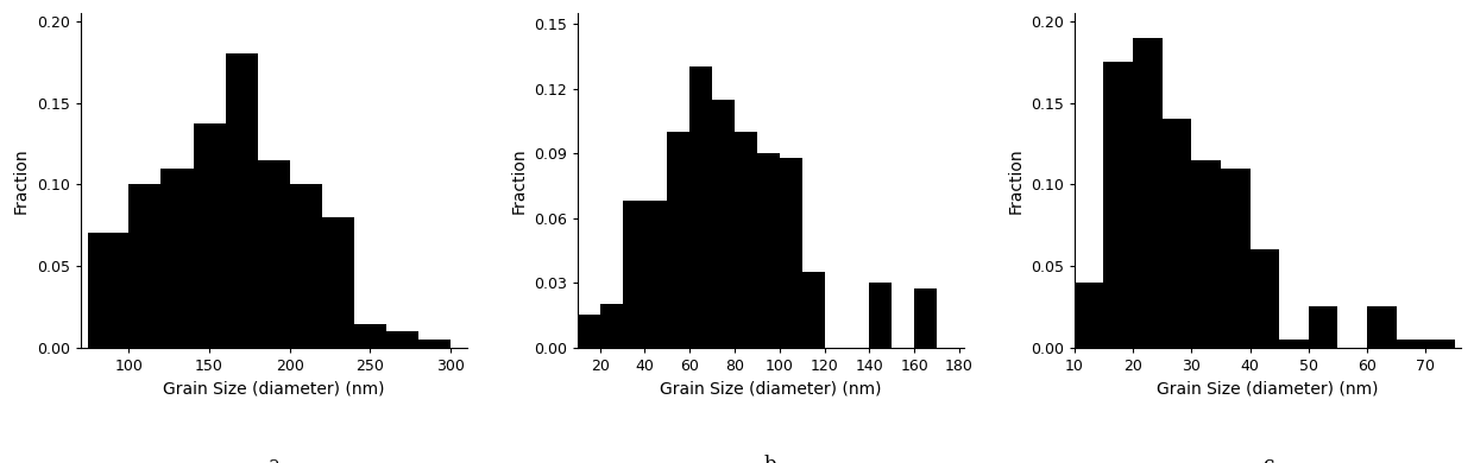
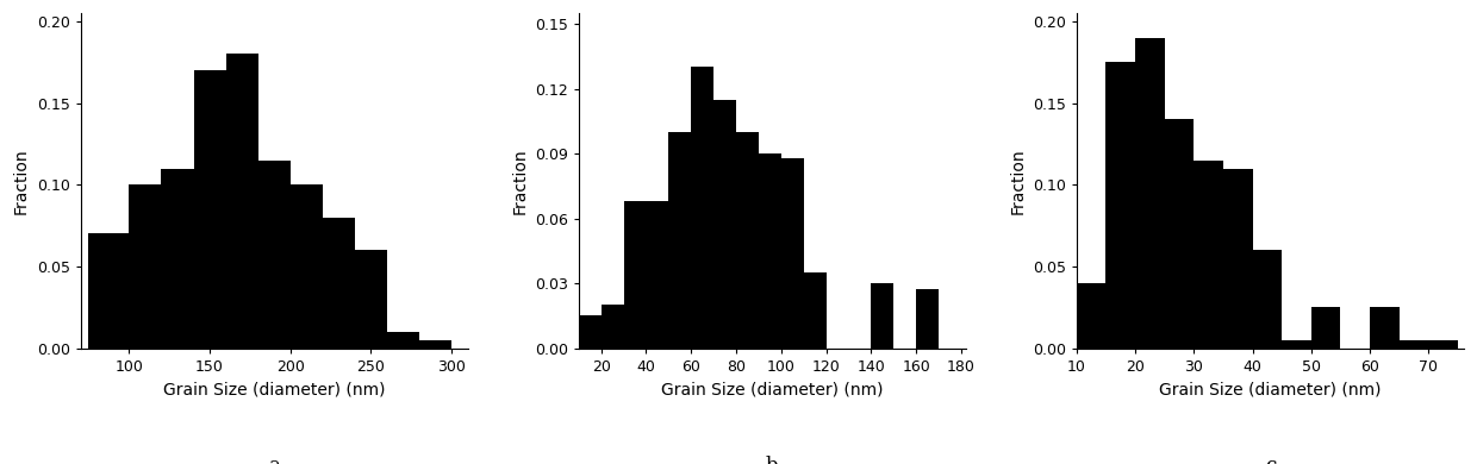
150: 0.137 -> 0.170
250: 0.014 -> 0.060
